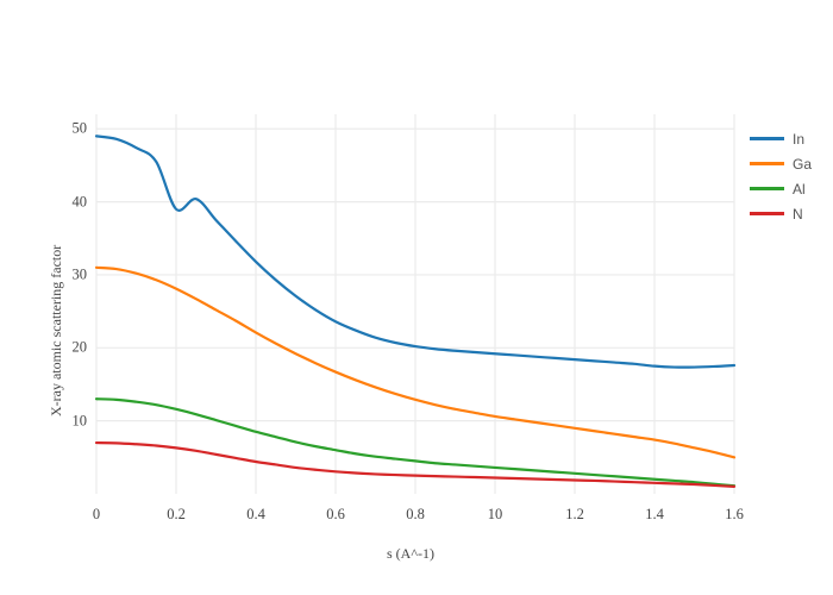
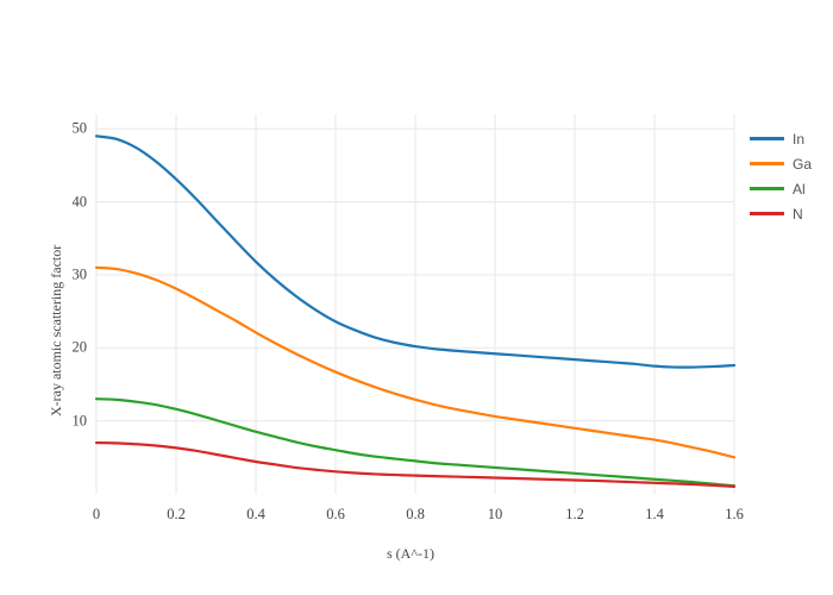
In/0.2: 39 -> 43
